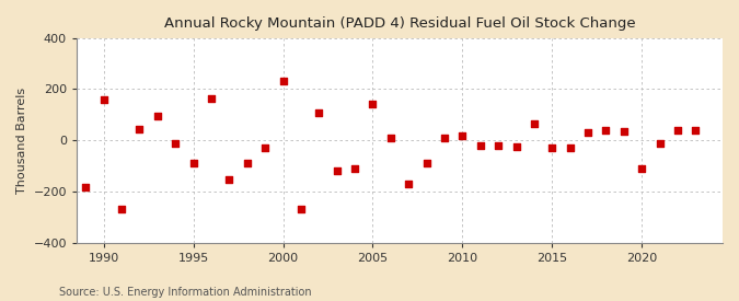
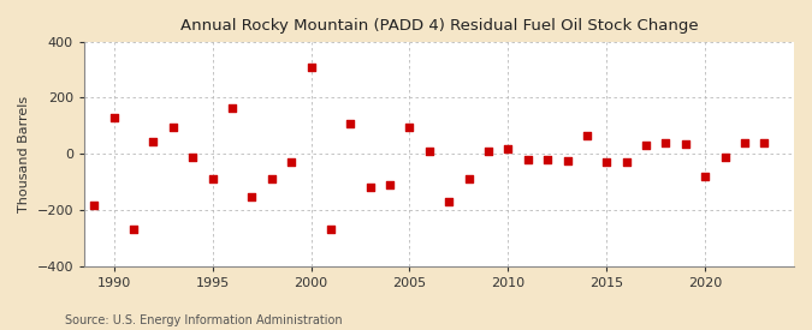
1990: 160 -> 130
2000: 230 -> 310
2005: 140 -> 95
2020: -110 -> -80
